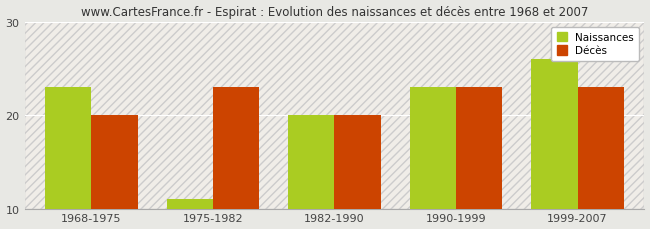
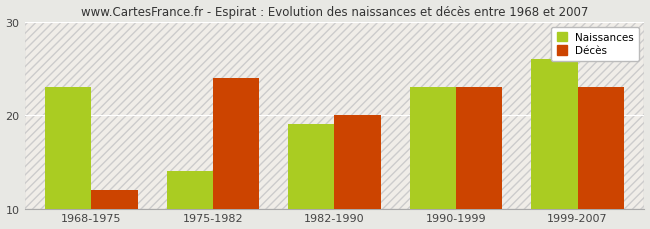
Décès/1968-1975: 20 -> 12
Naissances/1975-1982: 11 -> 14
Décès/1975-1982: 23 -> 24
Naissances/1982-1990: 20 -> 19
